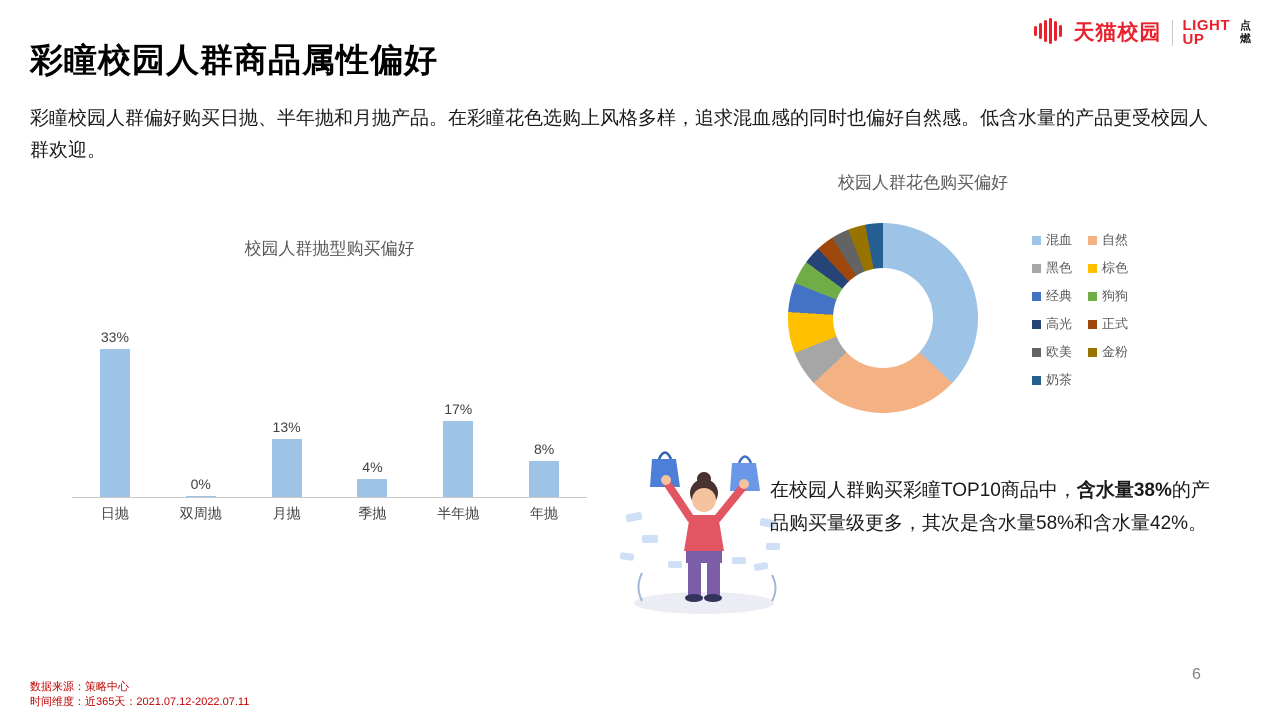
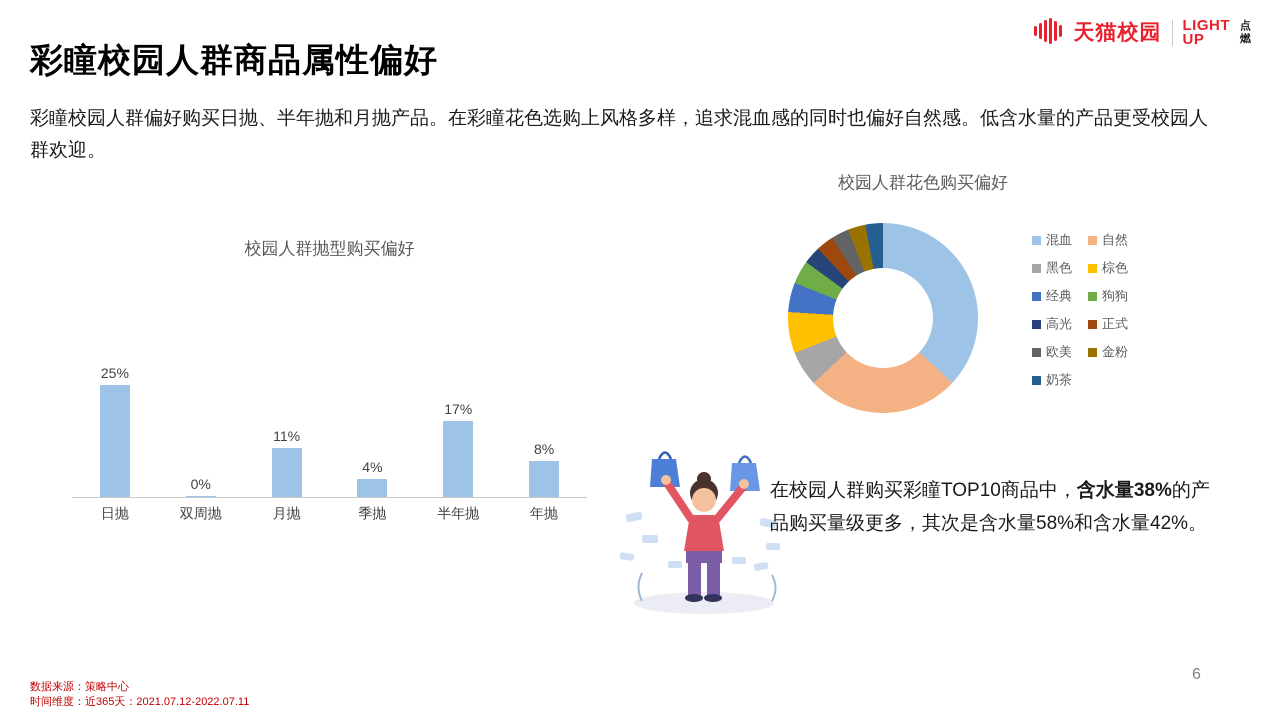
校园人群抛型购买偏好/日抛: 33% -> 25%
校园人群抛型购买偏好/月抛: 13% -> 11%
